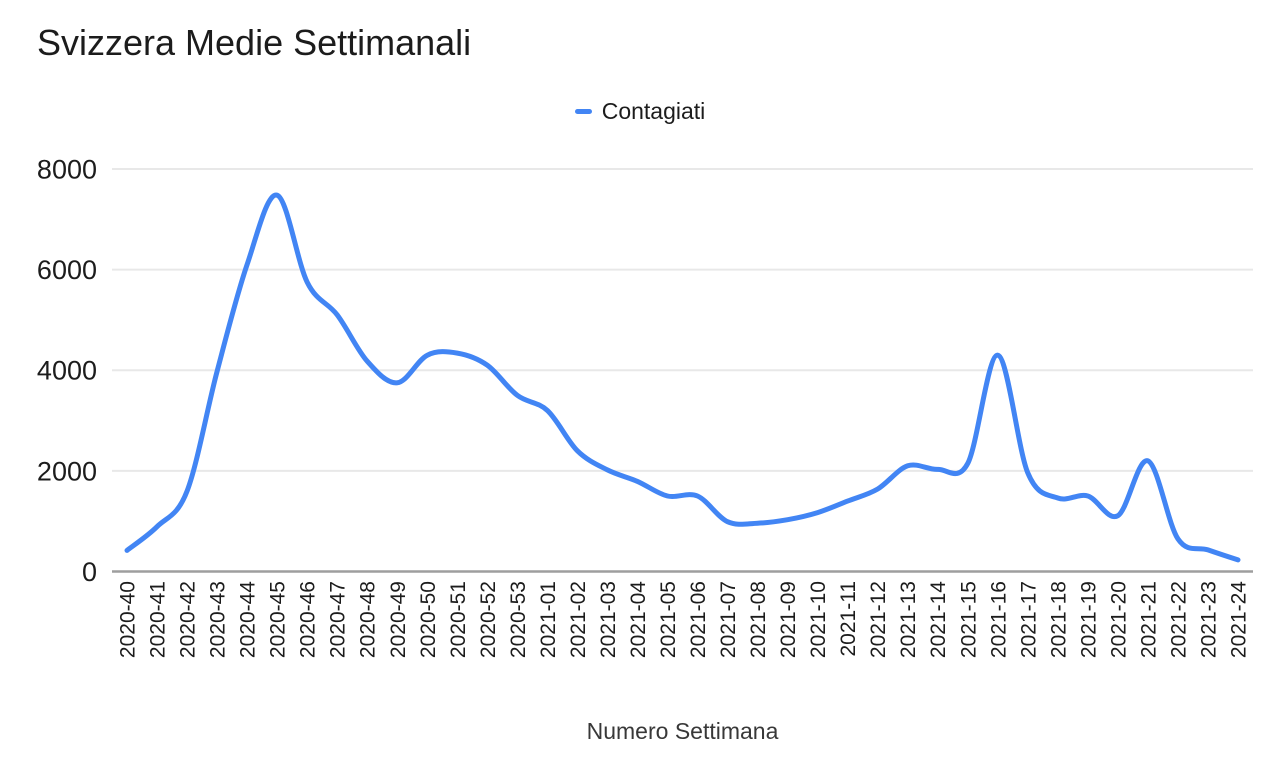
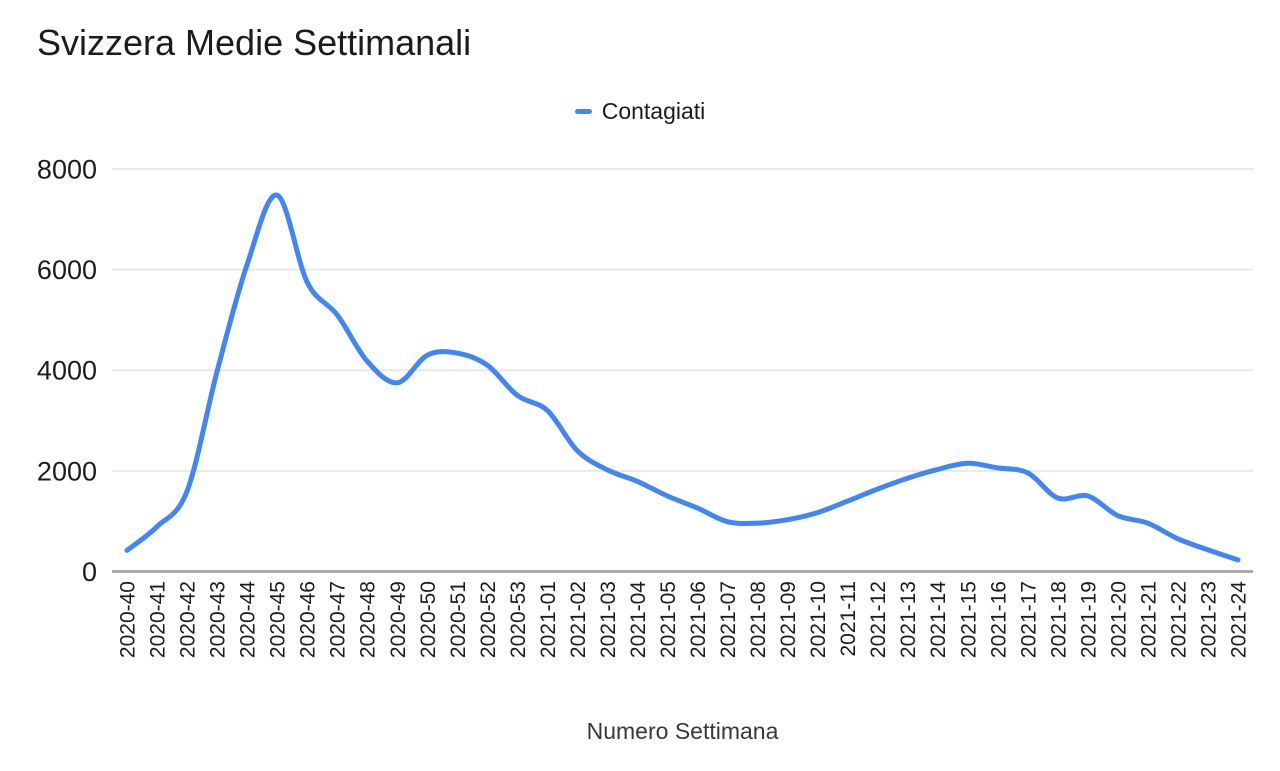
2021-06: 1500 -> 1300
2021-13: 2100 -> 1900
2021-16: 4300 -> 2100
2021-21: 2200 -> 1000
